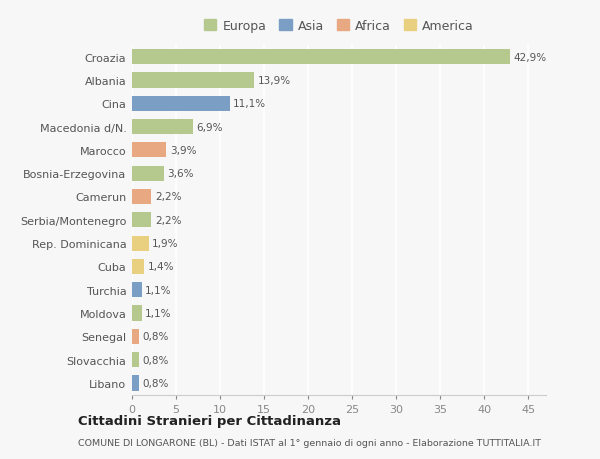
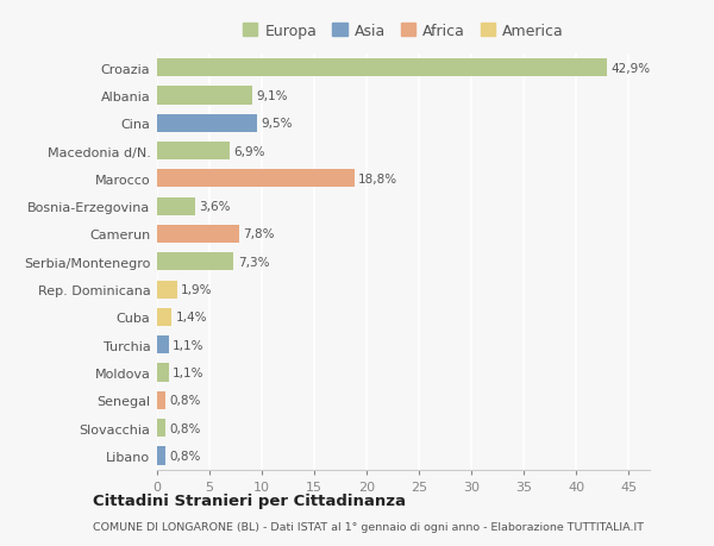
Albania: 13,9% -> 9,1%
Cina: 11,1% -> 9,5%
Marocco: 3,9% -> 18,8%
Camerun: 2,2% -> 7,8%
Serbia/Montenegro: 2,2% -> 7,3%
